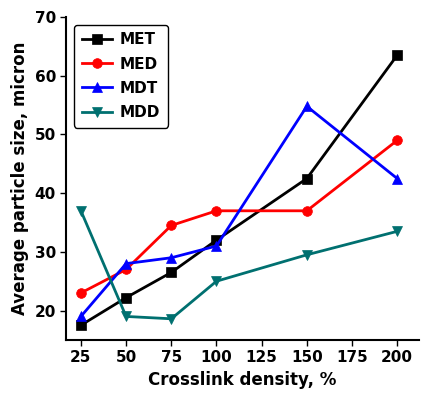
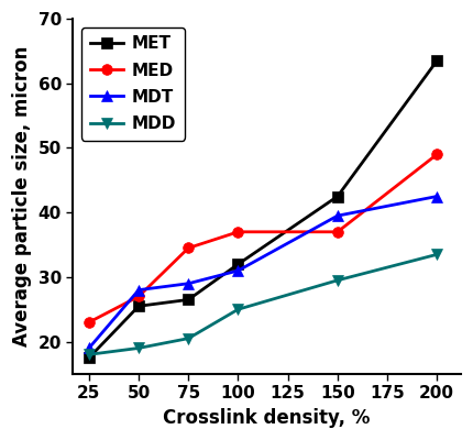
MDD/25: 37.0 -> 18.0
MET/50: 22.2 -> 25.5
MDD/75: 18.6 -> 20.5
MDT/150: 54.8 -> 39.5
